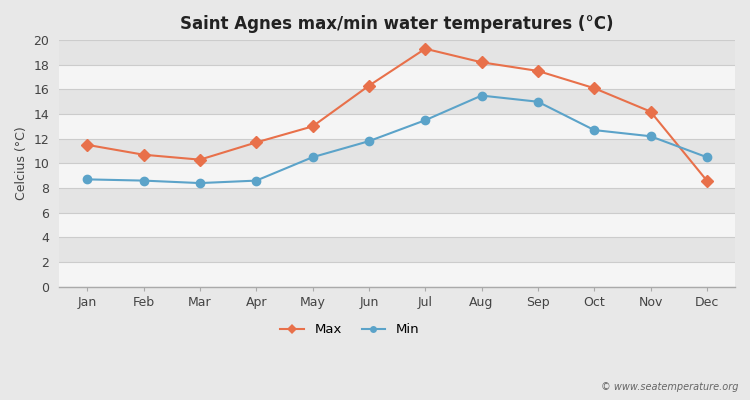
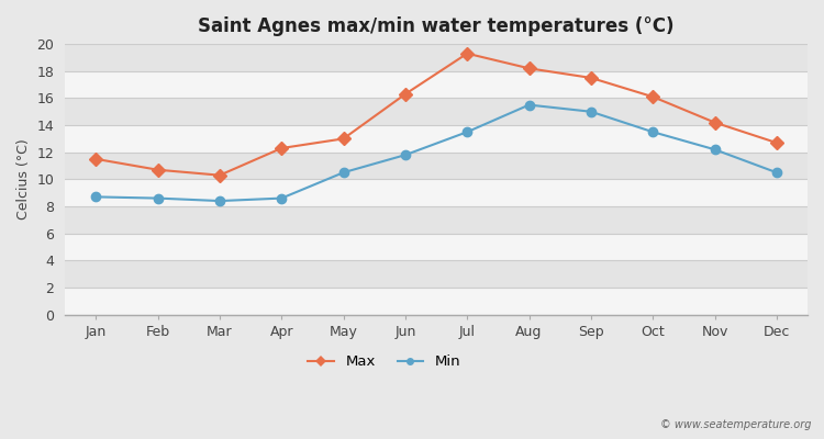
Max/Apr: 11.7 -> 12.3
Min/Oct: 12.7 -> 13.5
Max/Dec: 8.6 -> 12.7
